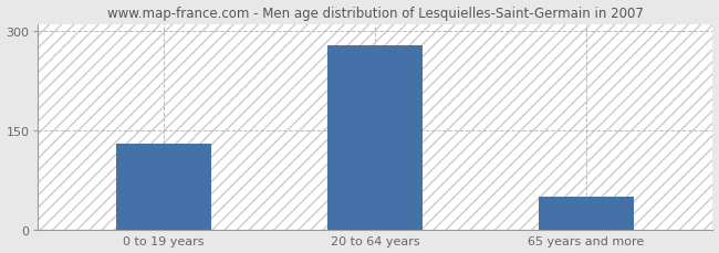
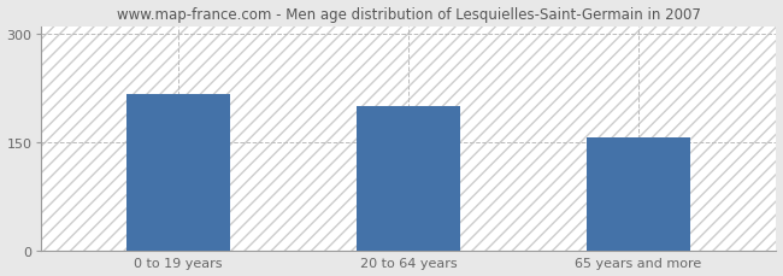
0 to 19 years: 130 -> 216
20 to 64 years: 277 -> 200
65 years and more: 50 -> 156
